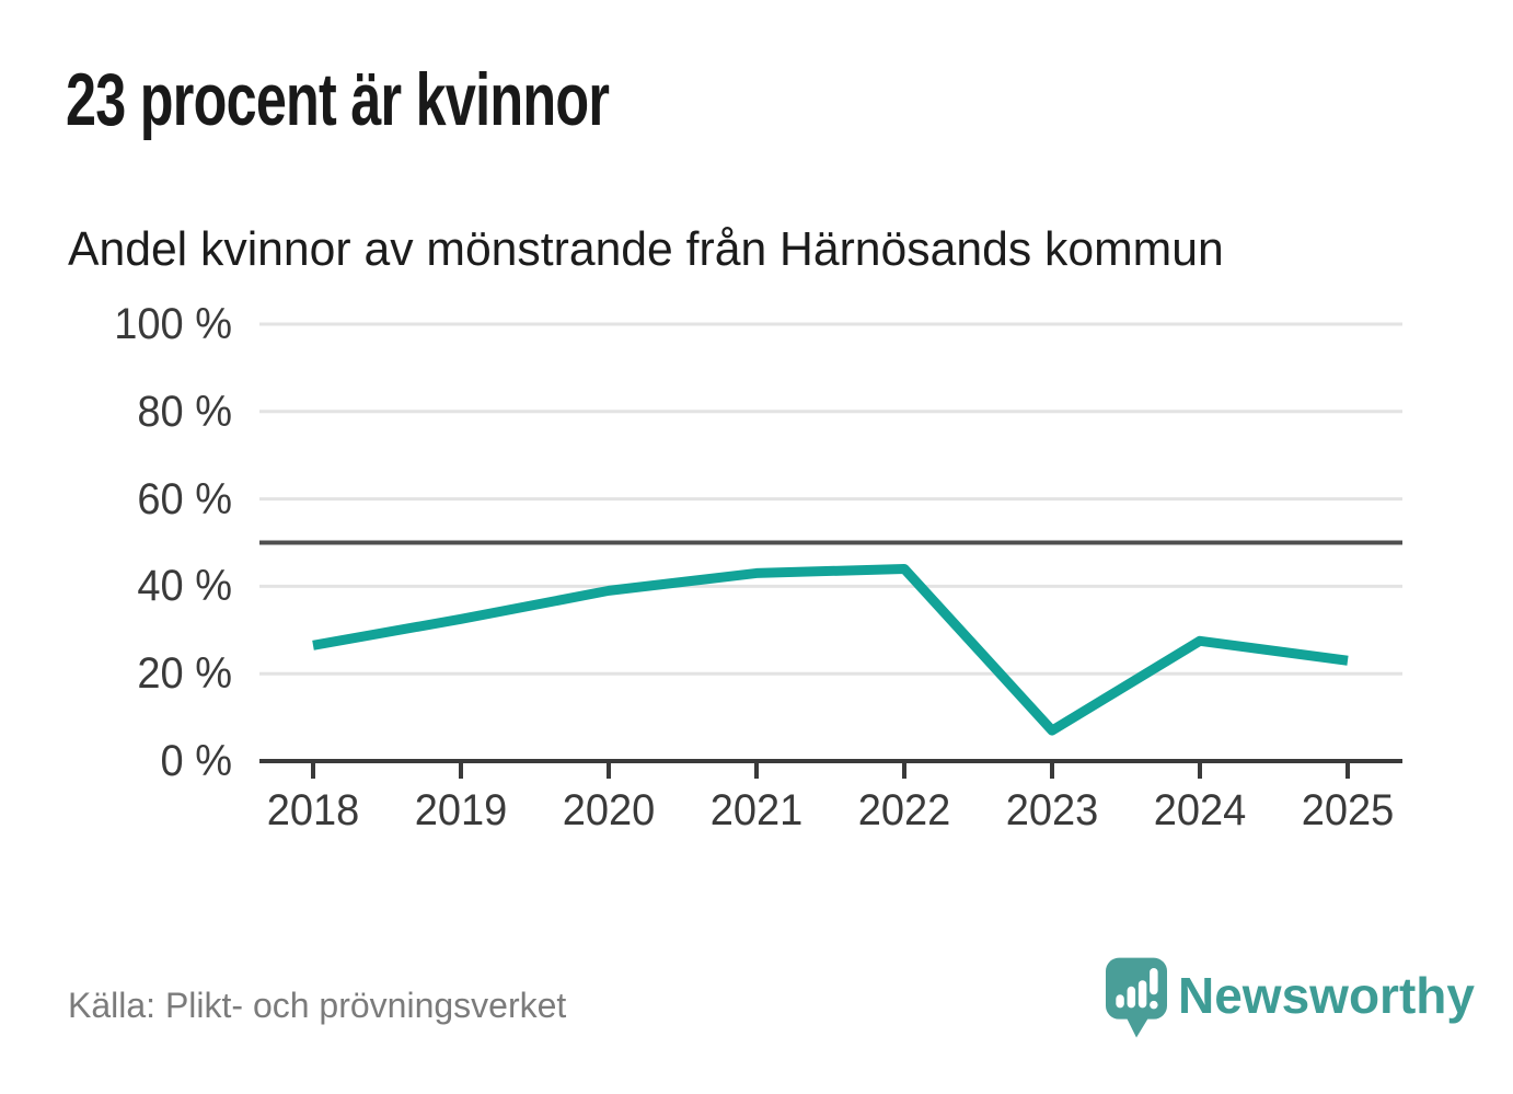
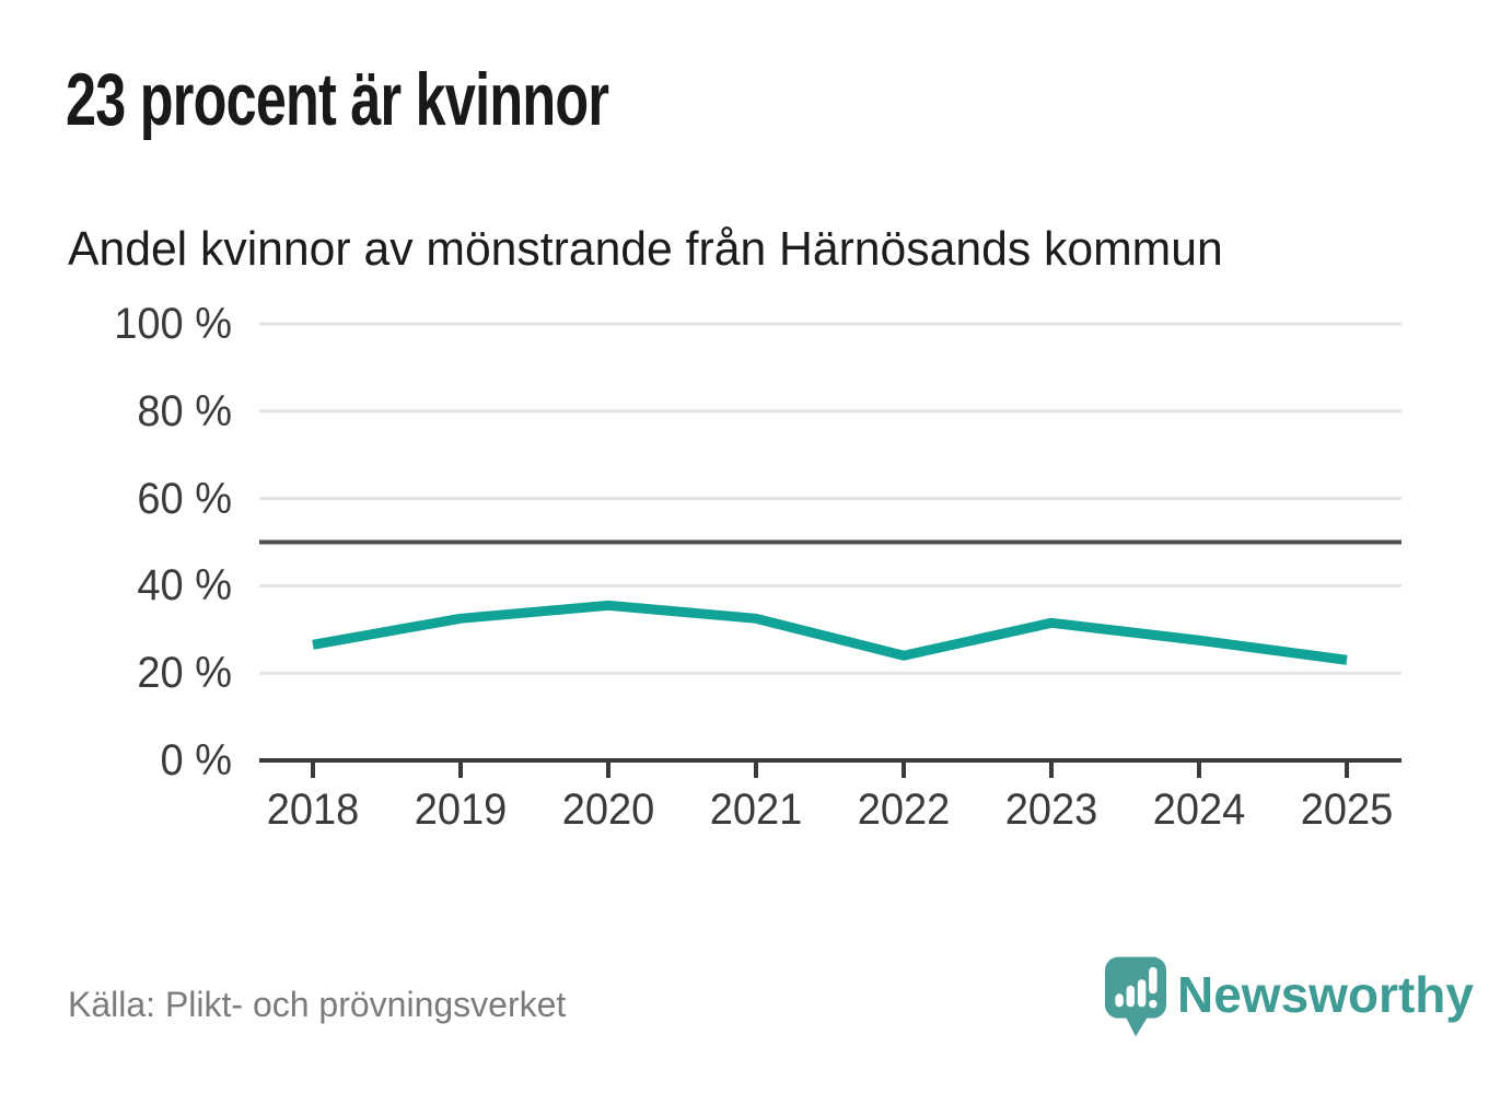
2020: 39% -> 36%
2021: 43% -> 32%
2022: 44% -> 24%
2023: 7% -> 32%
